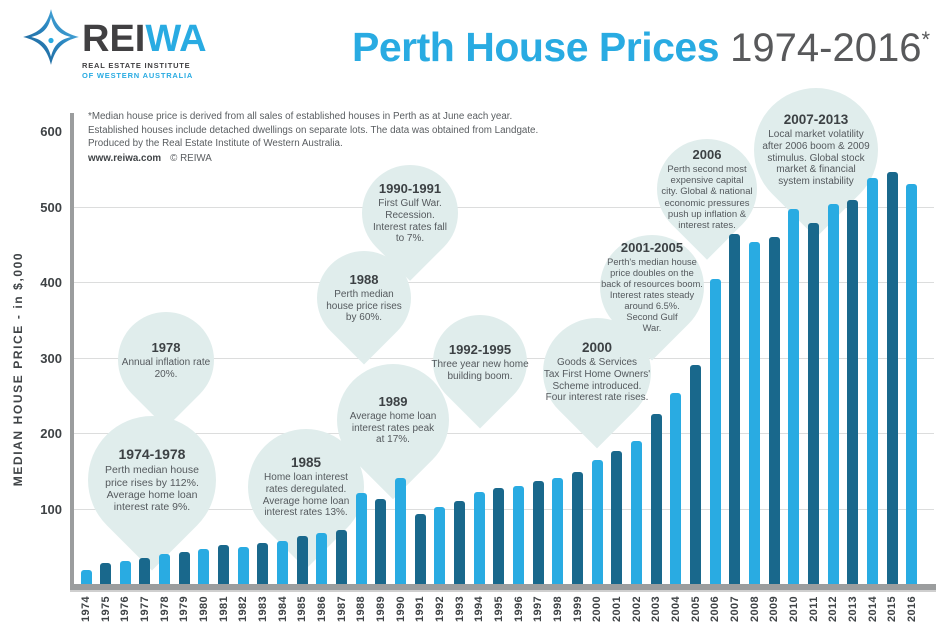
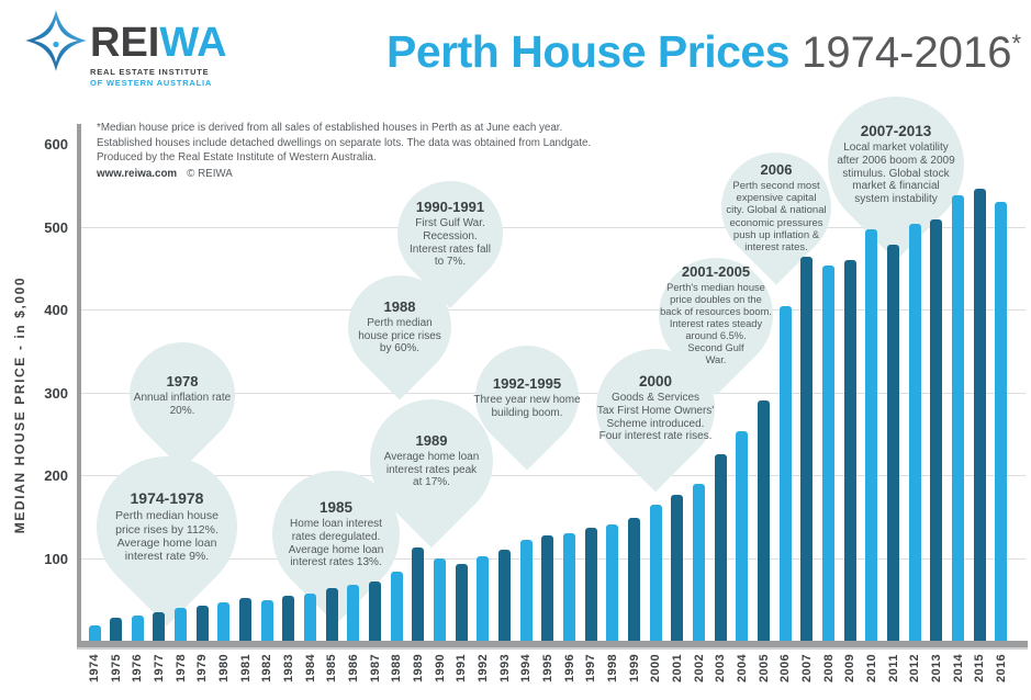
1988: 120 -> 80
1990: 140 -> 100
